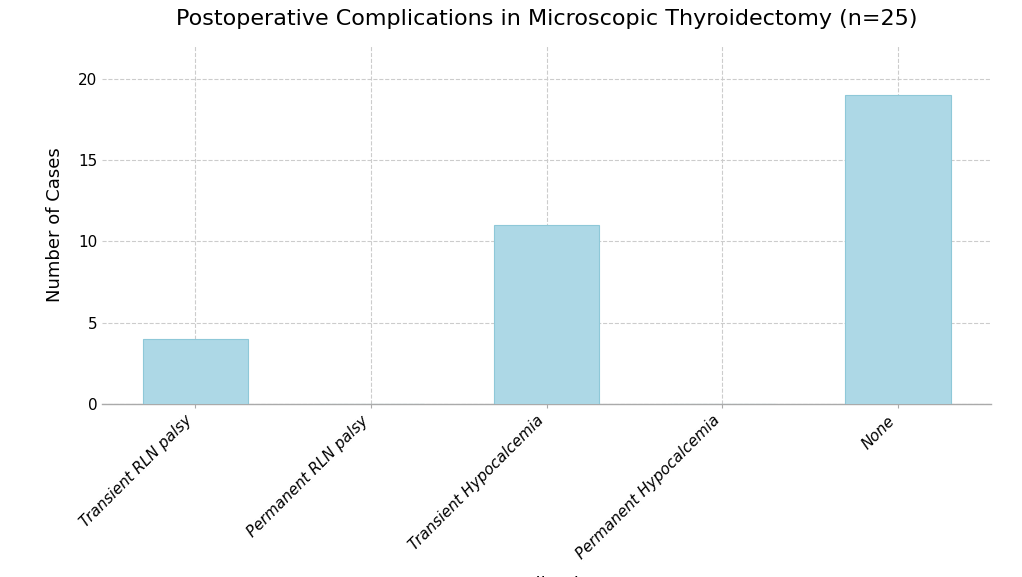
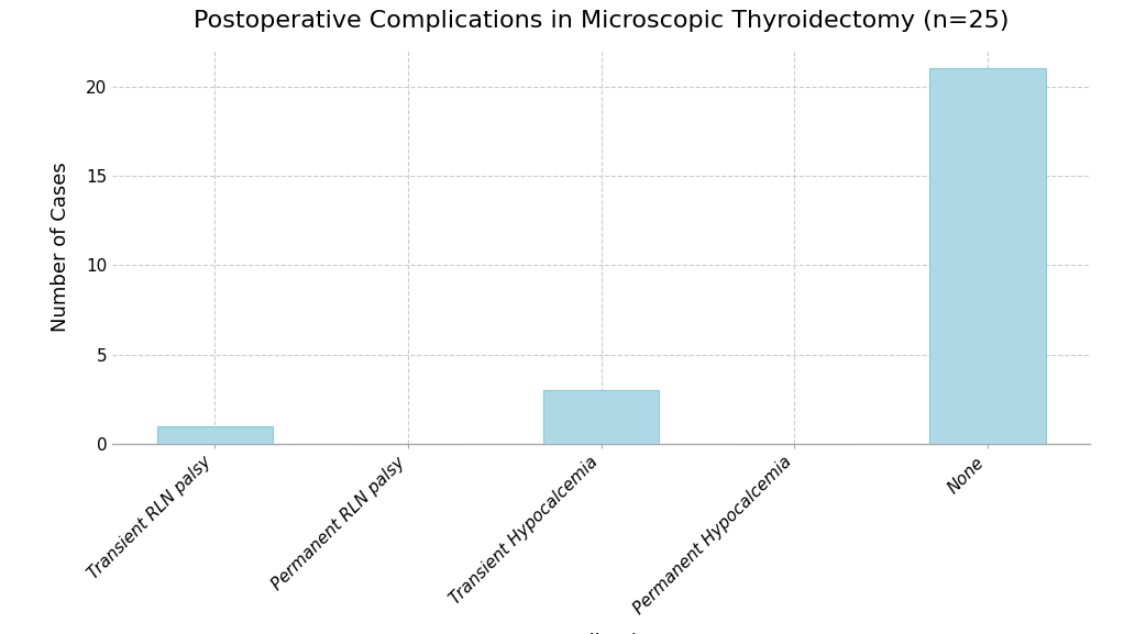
Transient RLN palsy: 4 -> 1
Transient Hypocalcemia: 11 -> 3
None: 19 -> 21
